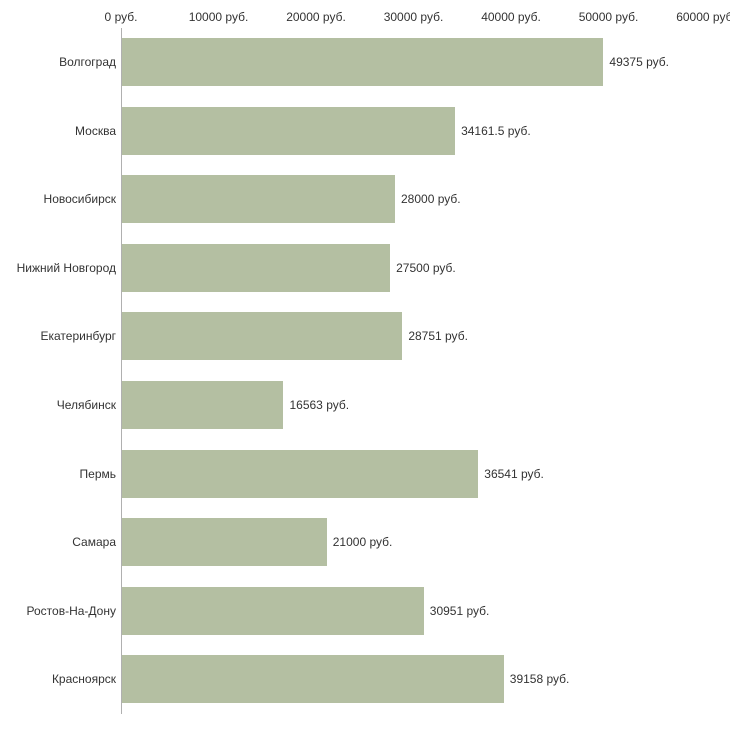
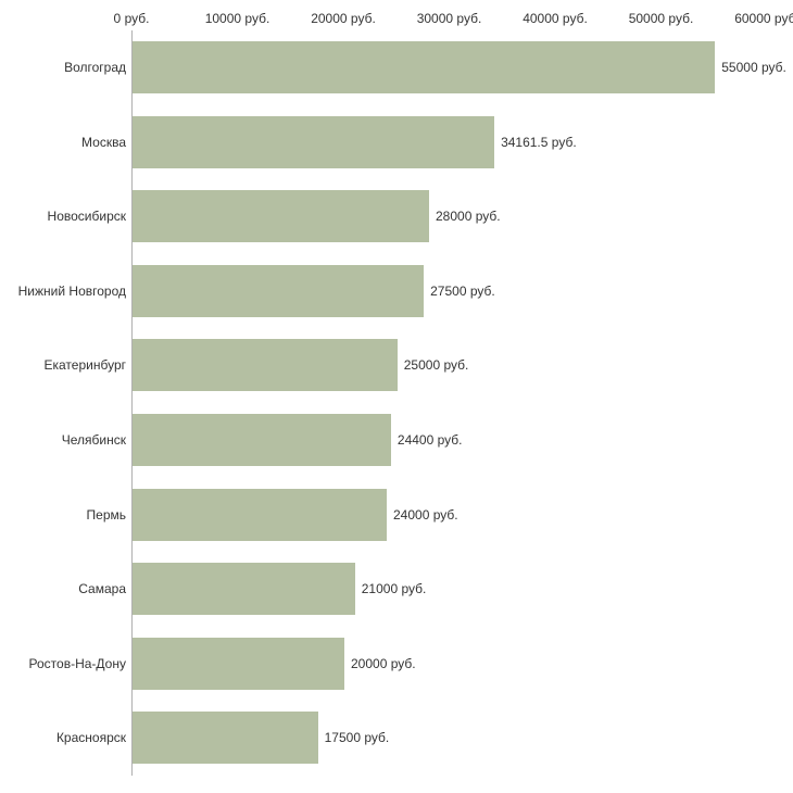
Волгоград: 49375 -> 55000
Екатеринбург: 28751 -> 25000
Челябинск: 16563 -> 24400
Пермь: 36541 -> 24000
Ростов-На-Дону: 30951 -> 20000
Красноярск: 39158 -> 17500
